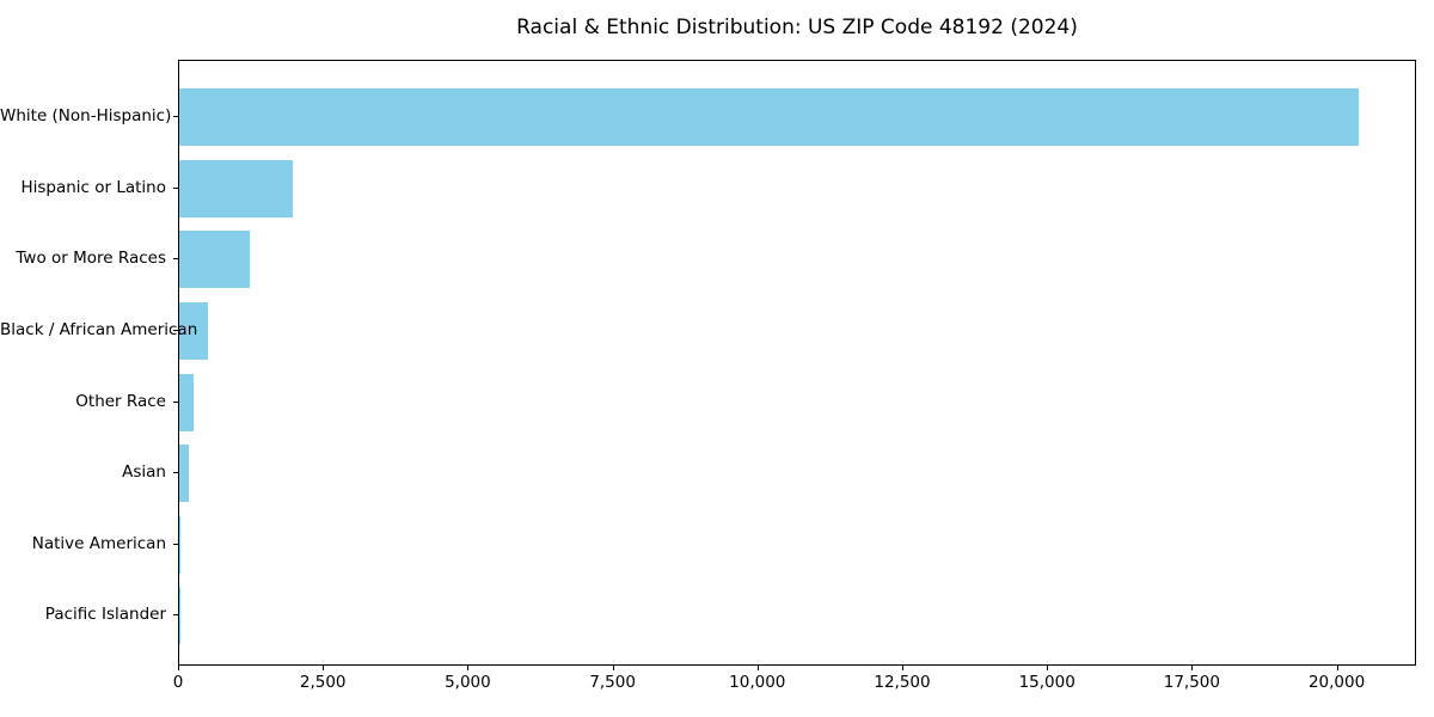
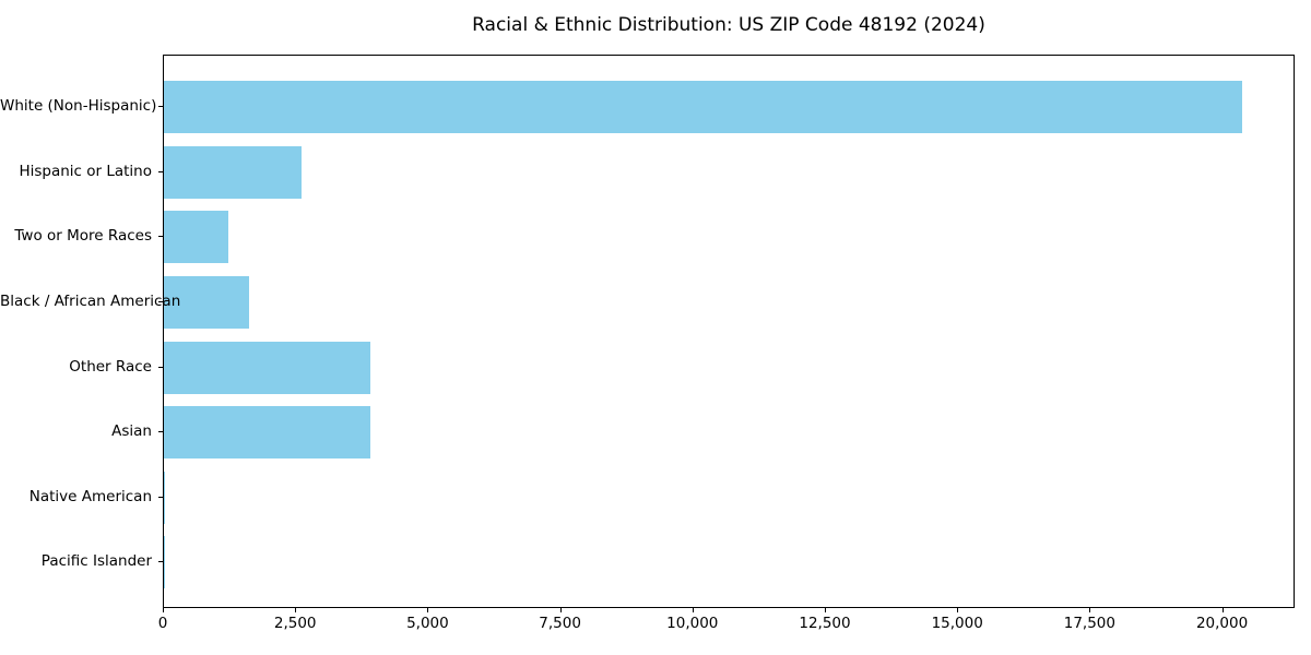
Hispanic or Latino: 2000 -> 2600
Black / African American: 500 -> 1600
Other Race: 200 -> 3900
Asian: 200 -> 3900
